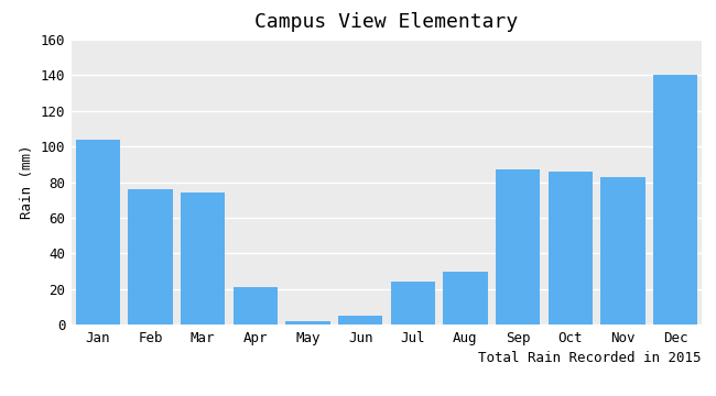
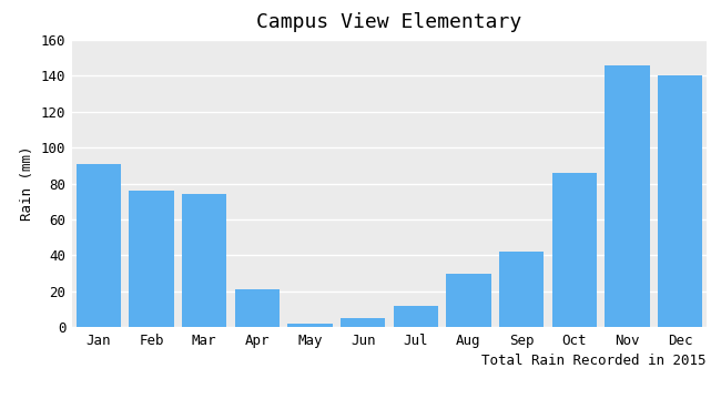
Jan: 104 -> 91
Jul: 24 -> 12
Sep: 87 -> 42
Nov: 83 -> 146
